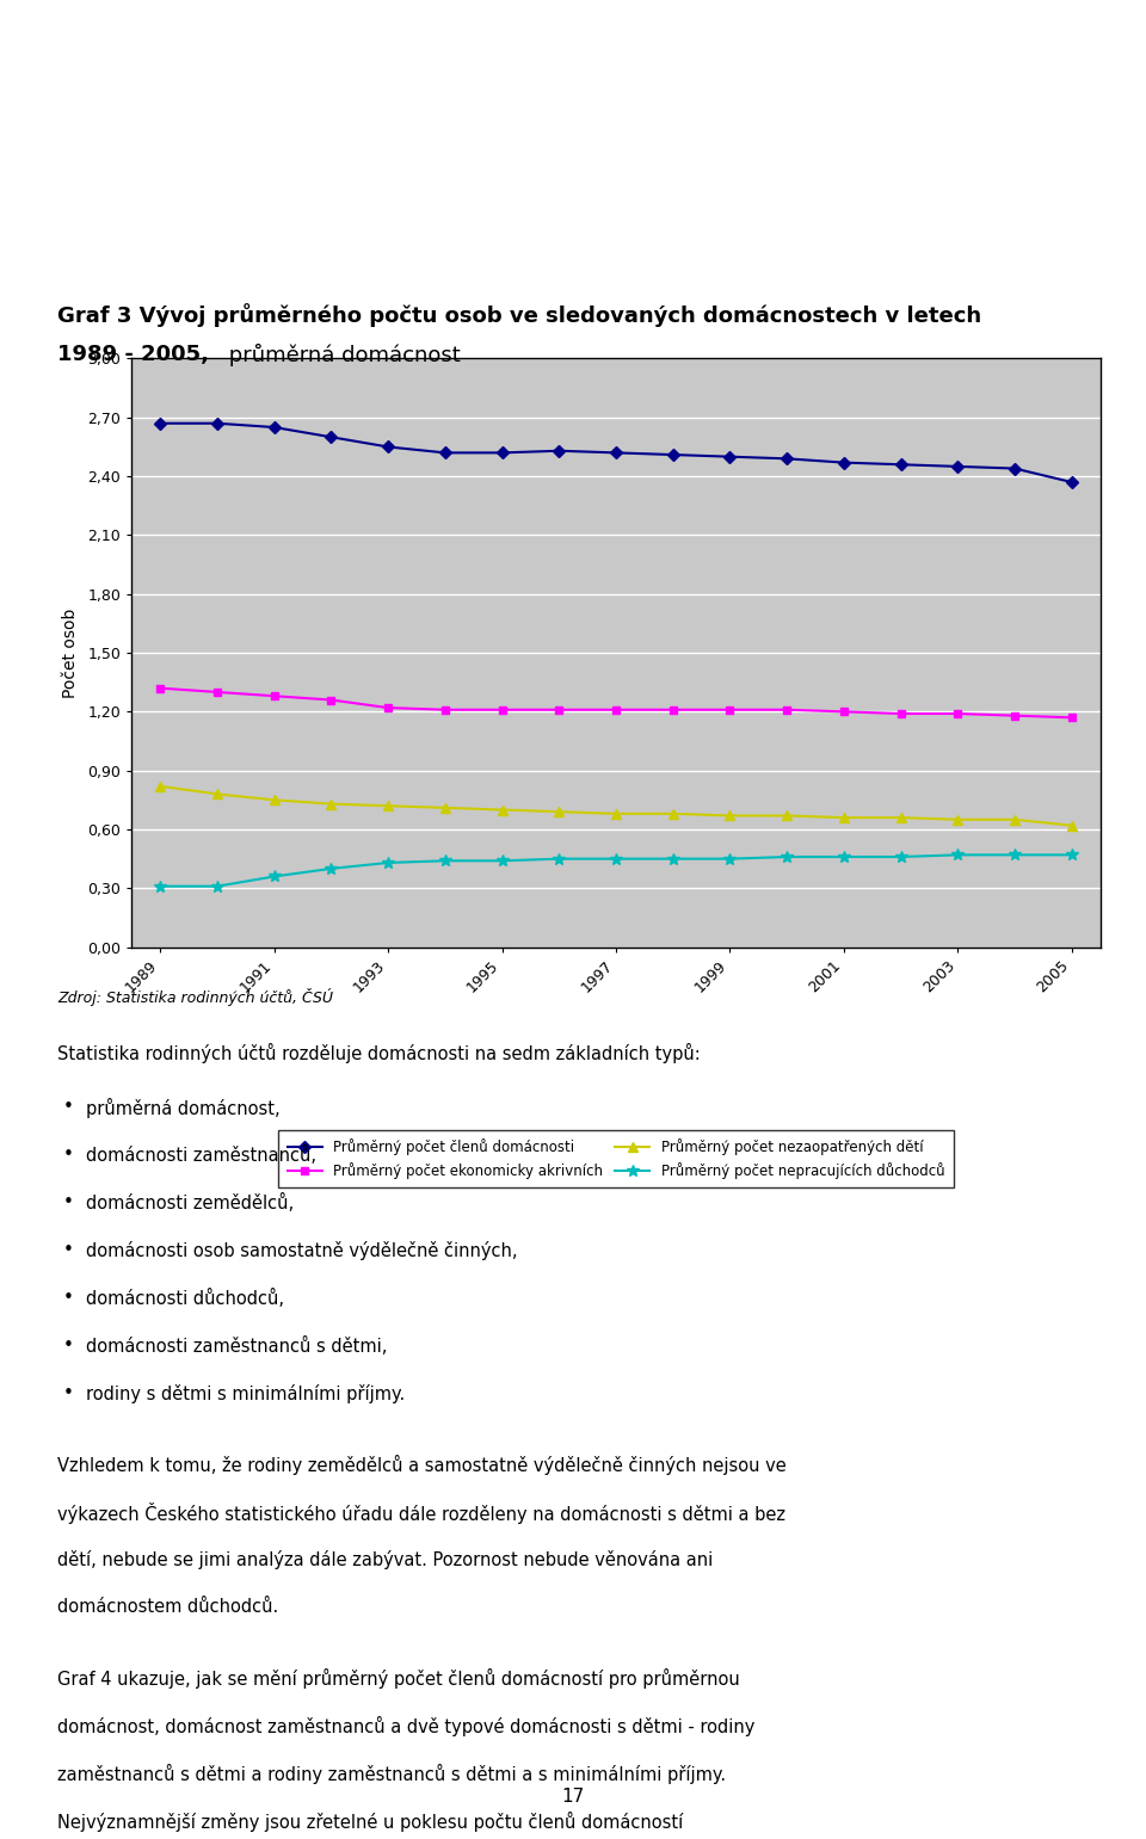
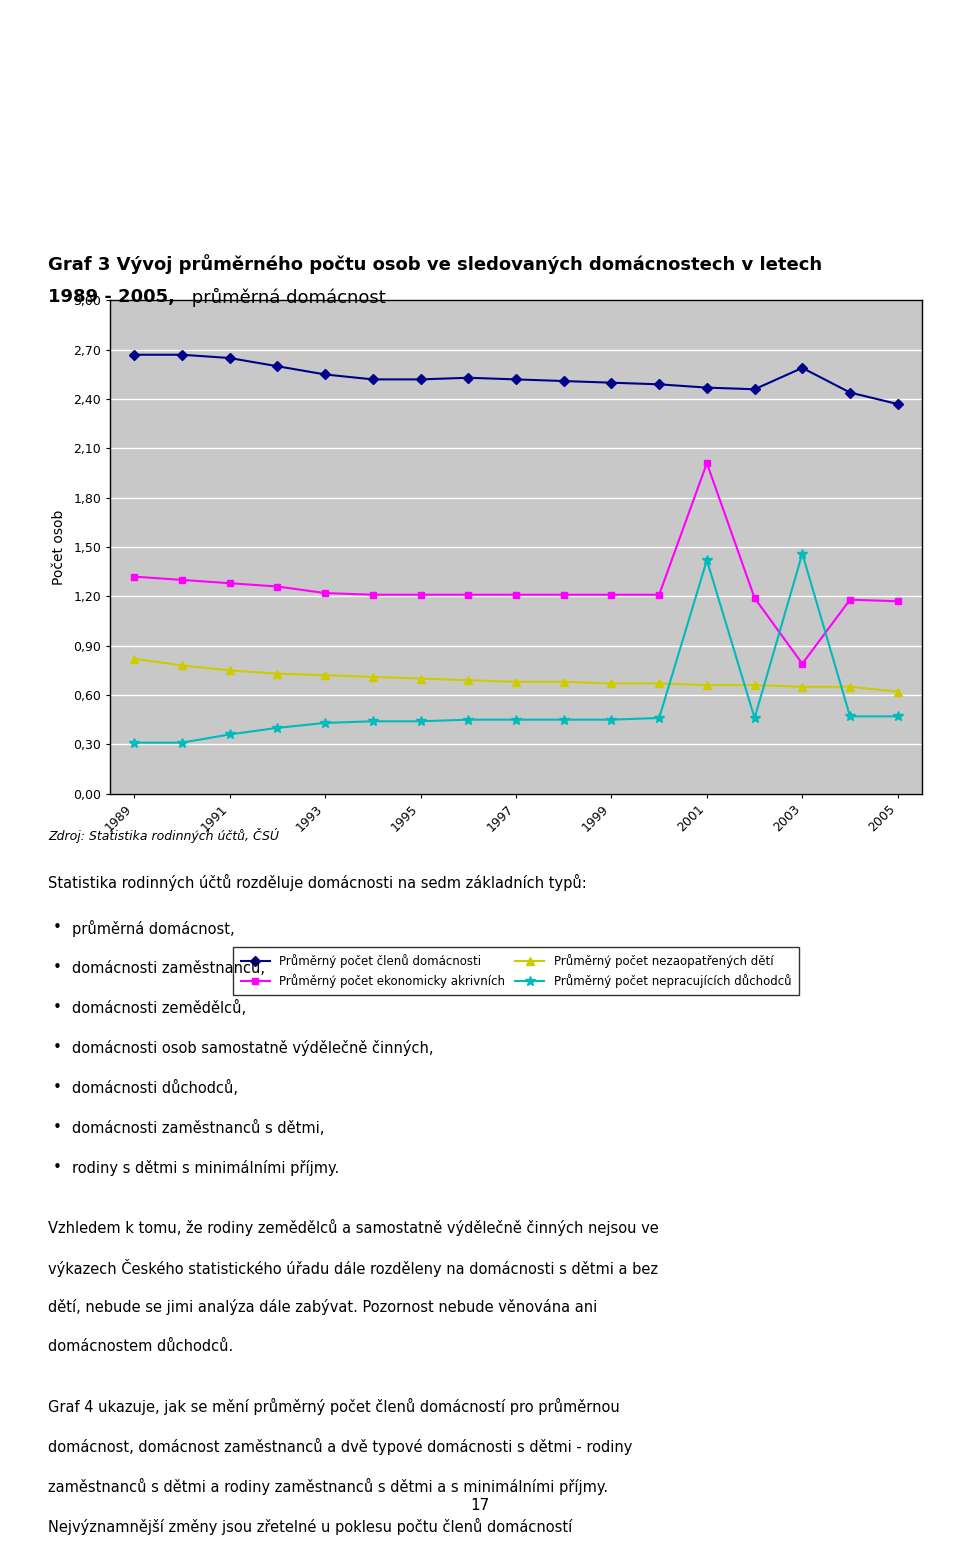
Průměrný počet ekonomicky akrivních/2001: 1,20 -> 2,01
Průměrný počet nepracujících důchodců/2001: 0,46 -> 1,42
Průměrný počet členů domácnosti/2003: 2,45 -> 2,59
Průměrný počet ekonomicky akrivních/2003: 1,19 -> 0,79
Průměrný počet nepracujících důchodců/2003: 0,47 -> 1,46
